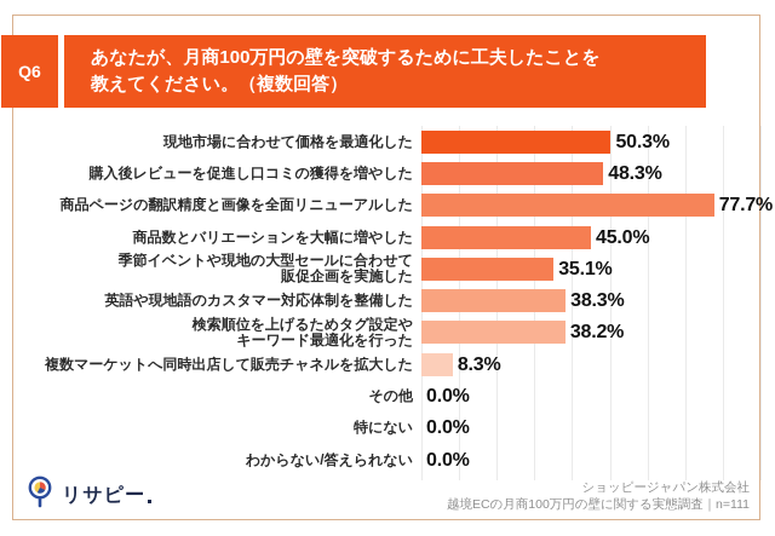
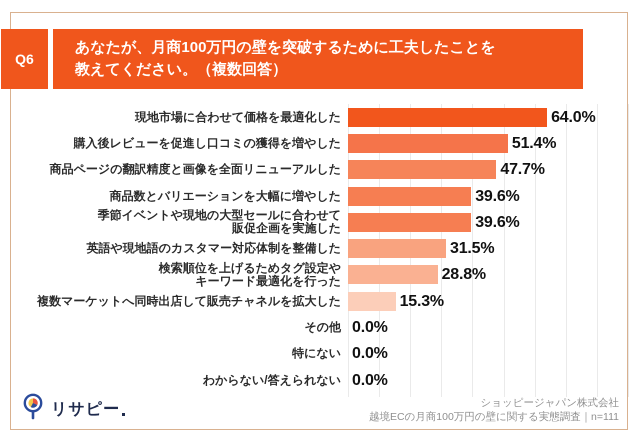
現地市場に合わせて価格を最適化した: 50.3% -> 64.0%
購入後レビューを促進し口コミの獲得を増やした: 48.3% -> 51.4%
商品ページの翻訳精度と画像を全面リニューアルした: 77.7% -> 47.7%
商品数とバリエーションを大幅に増やした: 45.0% -> 39.6%
季節イベントや現地の大型セールに合わせて 販促企画を実施した: 35.1% -> 39.6%
英語や現地語のカスタマー対応体制を整備した: 38.3% -> 31.5%
検索順位を上げるためタグ設定や キーワード最適化を行った: 38.2% -> 28.8%
複数マーケットへ同時出店して販売チャネルを拡大した: 8.3% -> 15.3%
